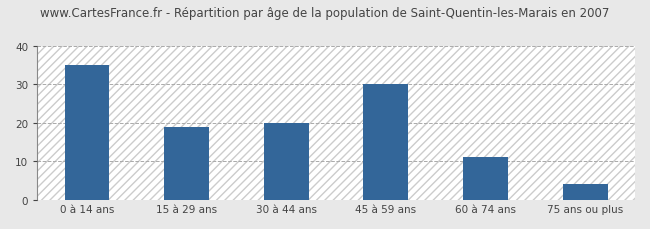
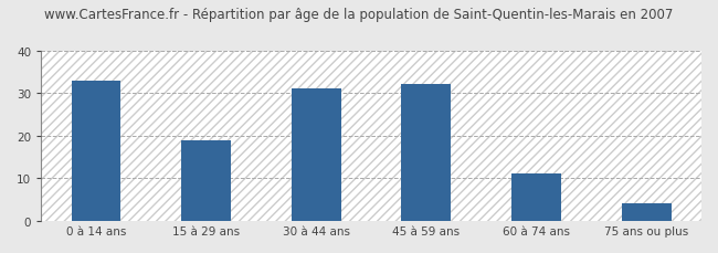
0 à 14 ans: 35 -> 33
30 à 44 ans: 20 -> 31
45 à 59 ans: 30 -> 32
